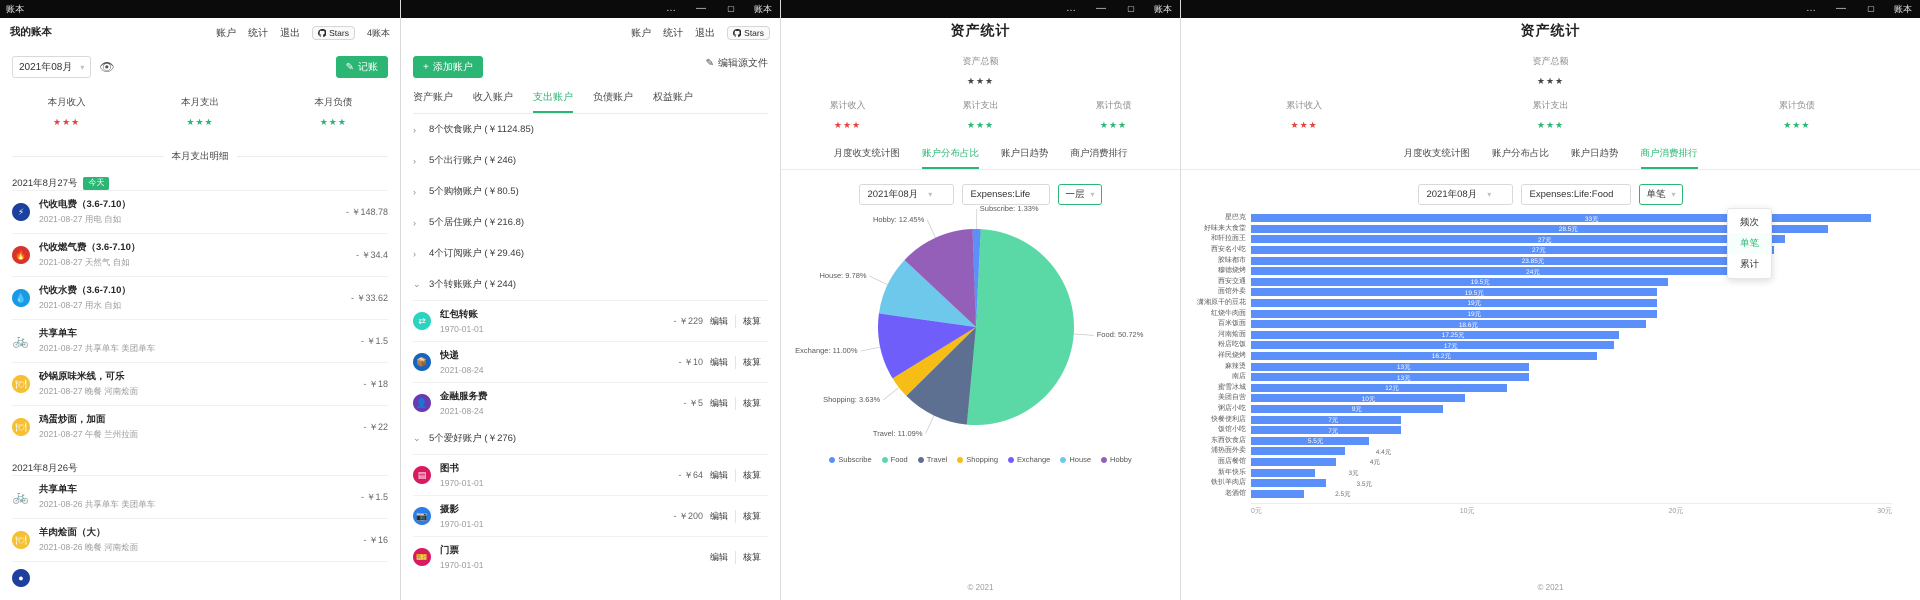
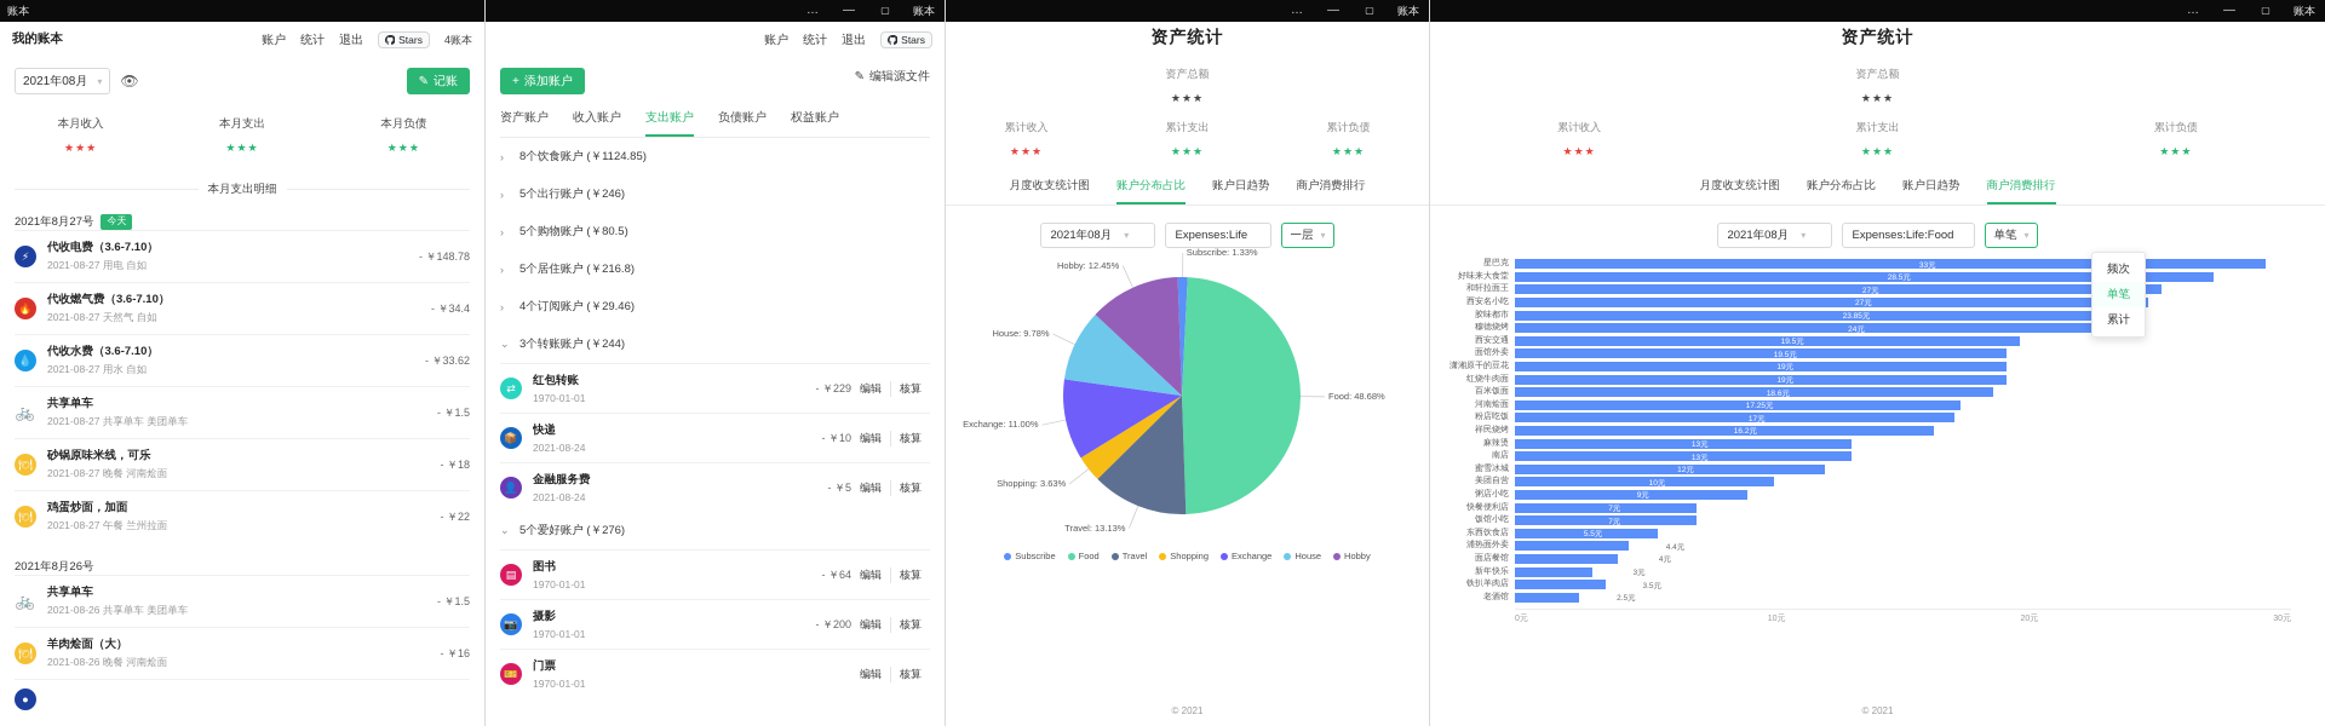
账户分布占比/Food: 50.72% -> 48.68%
账户分布占比/Travel: 11.09% -> 13.13%
